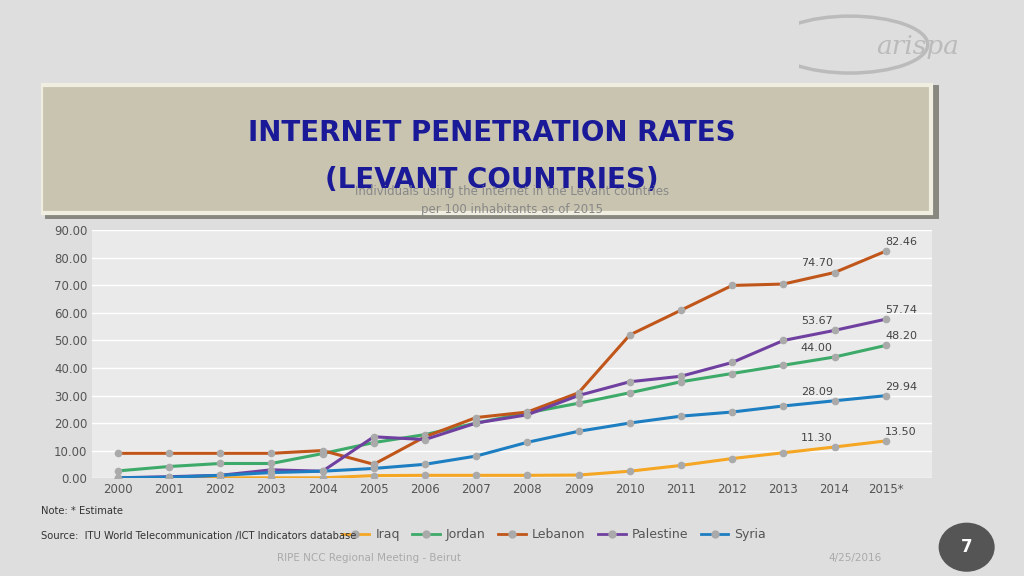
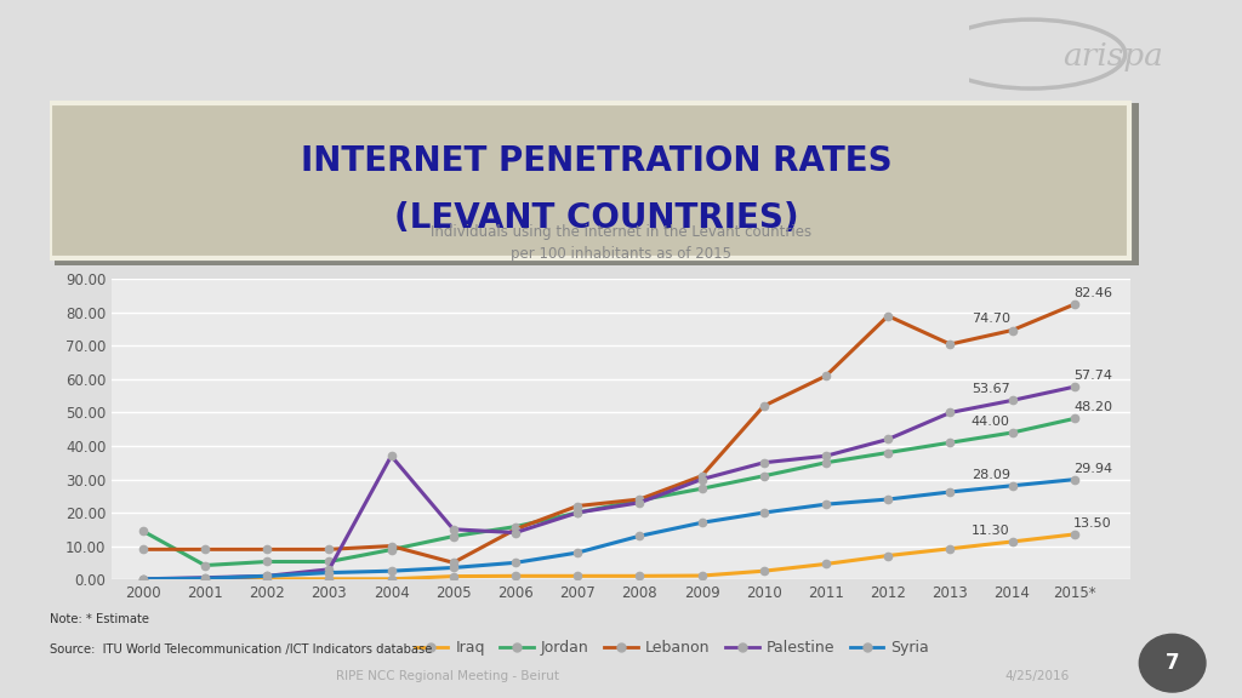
Jordan/2000: 2.6 -> 14.5
Palestine/2004: 2.5 -> 37.0
Lebanon/2012: 70.0 -> 79.0
